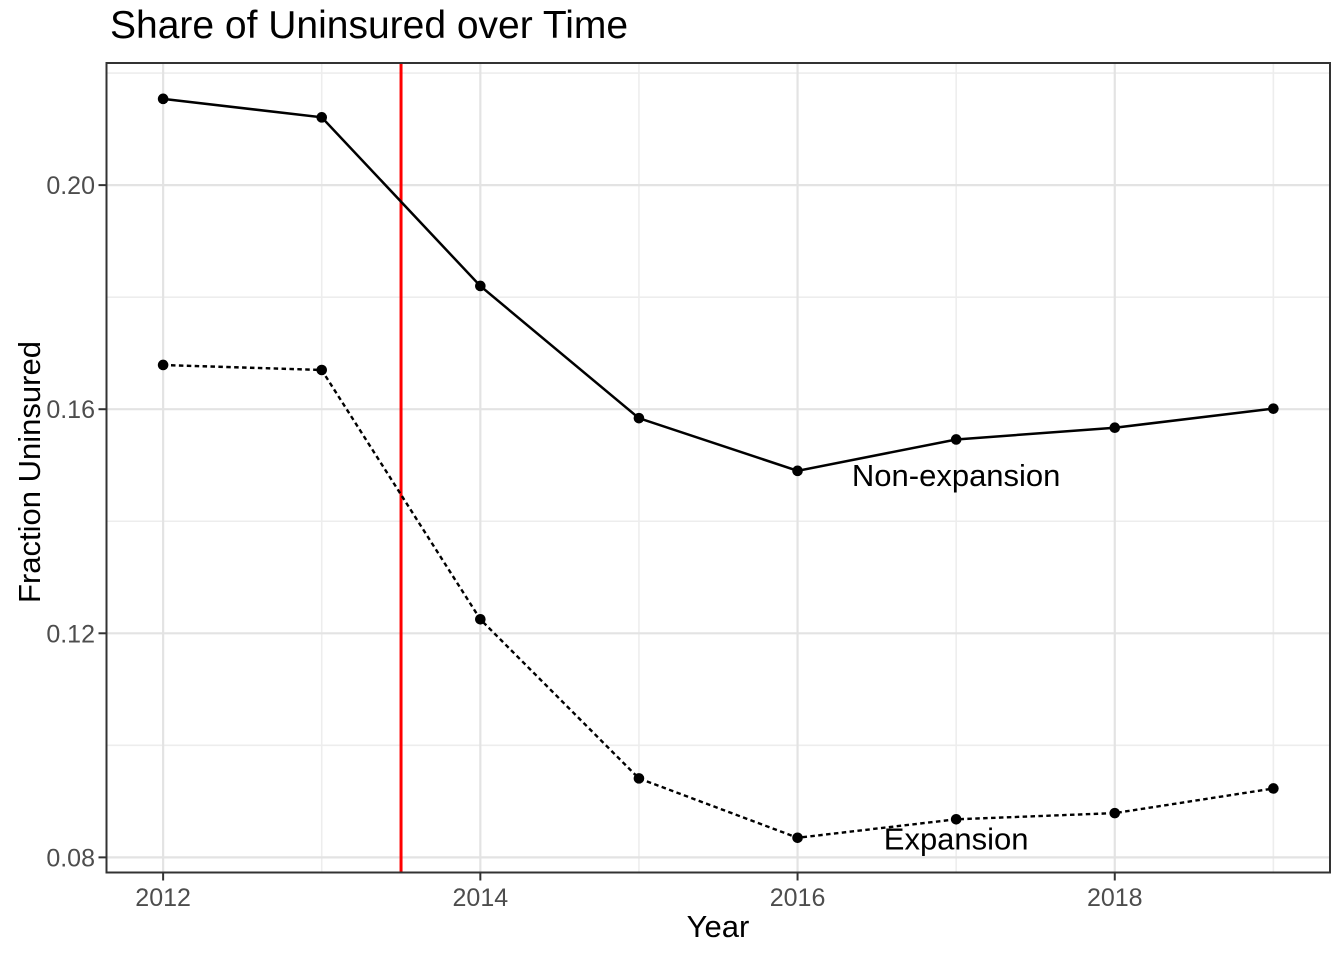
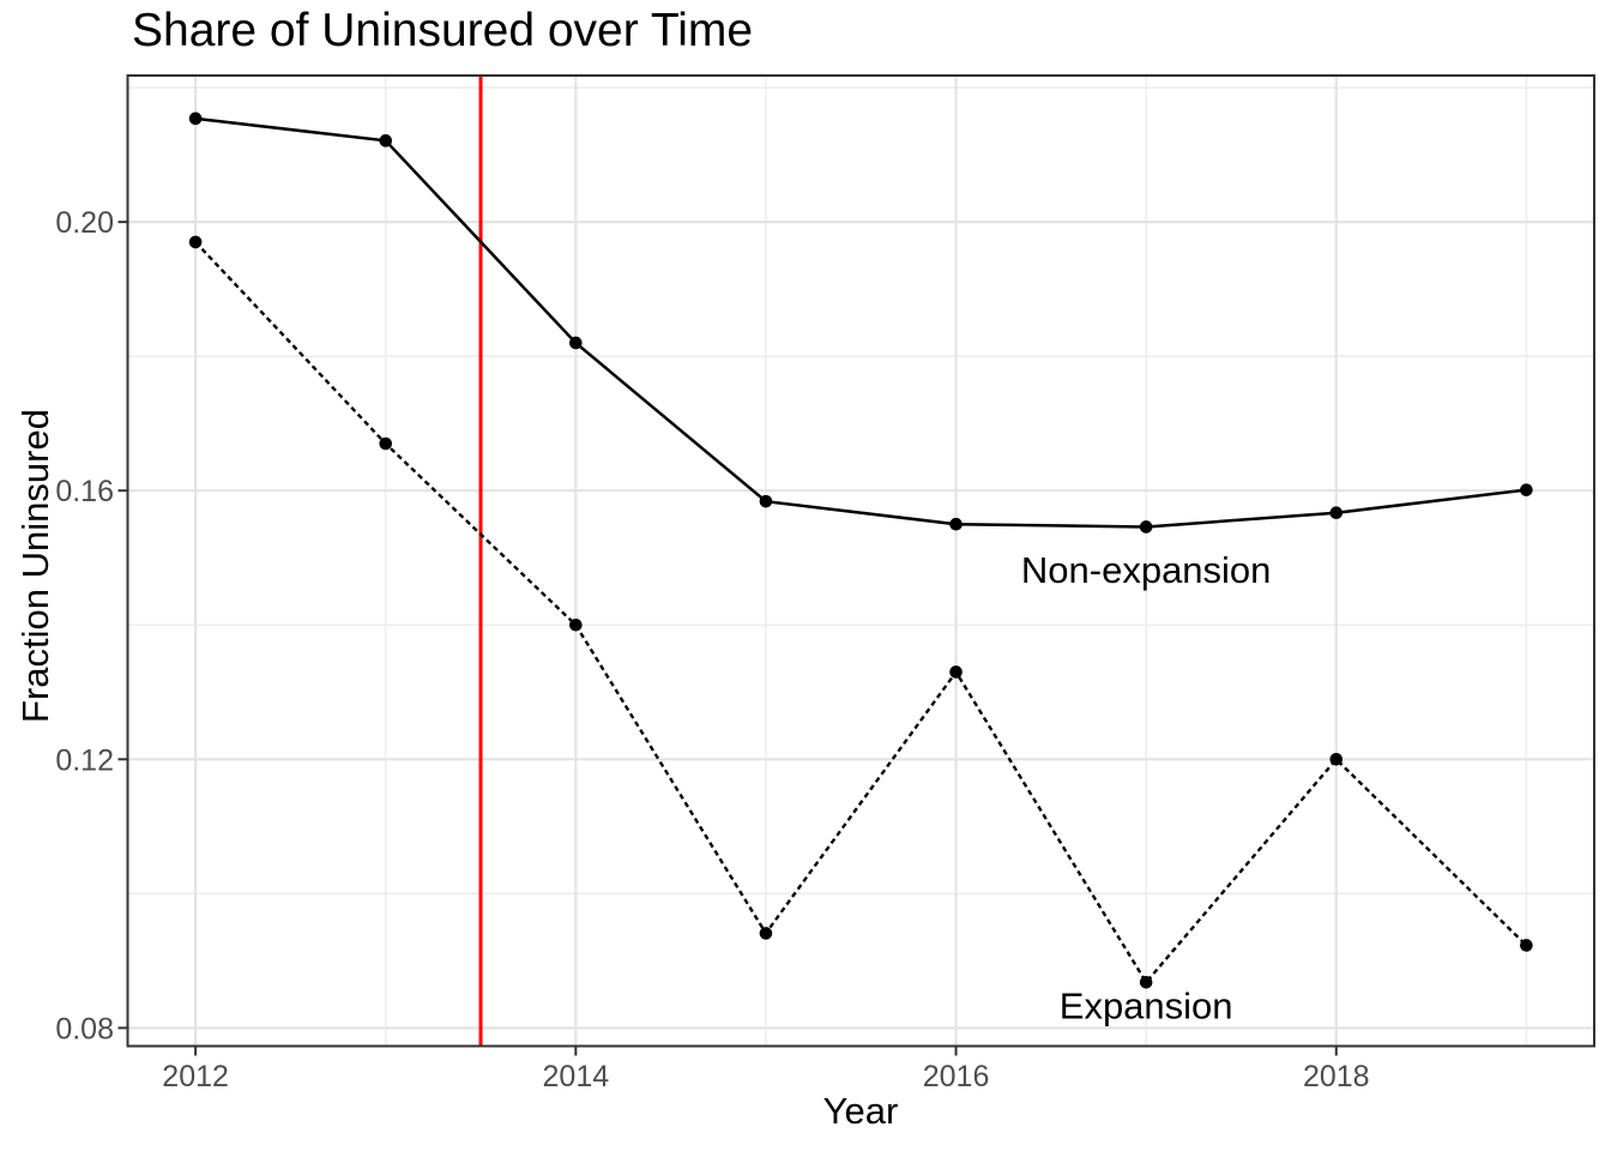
Expansion/2012: 0.168 -> 0.197
Expansion/2014: 0.122 -> 0.140
Non-expansion/2016: 0.149 -> 0.155
Expansion/2016: 0.084 -> 0.133
Expansion/2018: 0.088 -> 0.120
